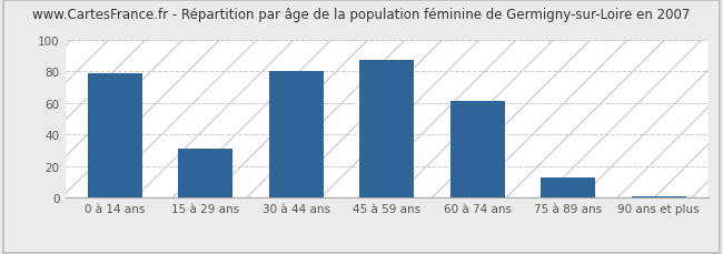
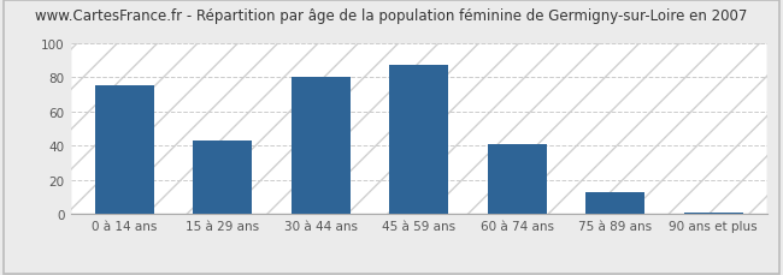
0 à 14 ans: 79 -> 75
15 à 29 ans: 31 -> 43
60 à 74 ans: 61 -> 41
